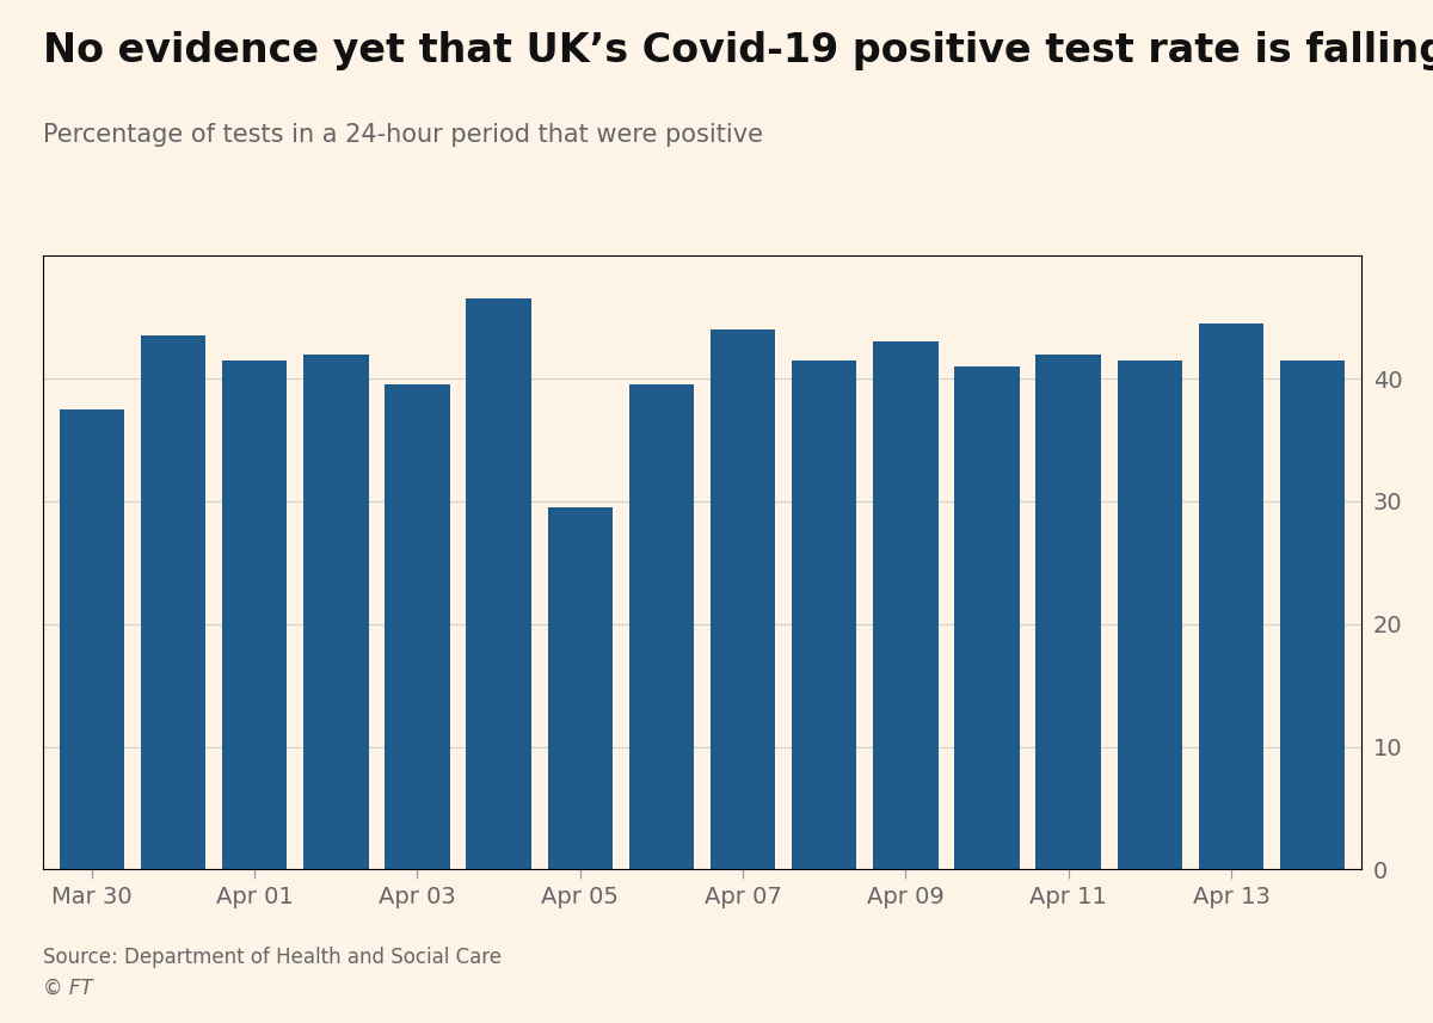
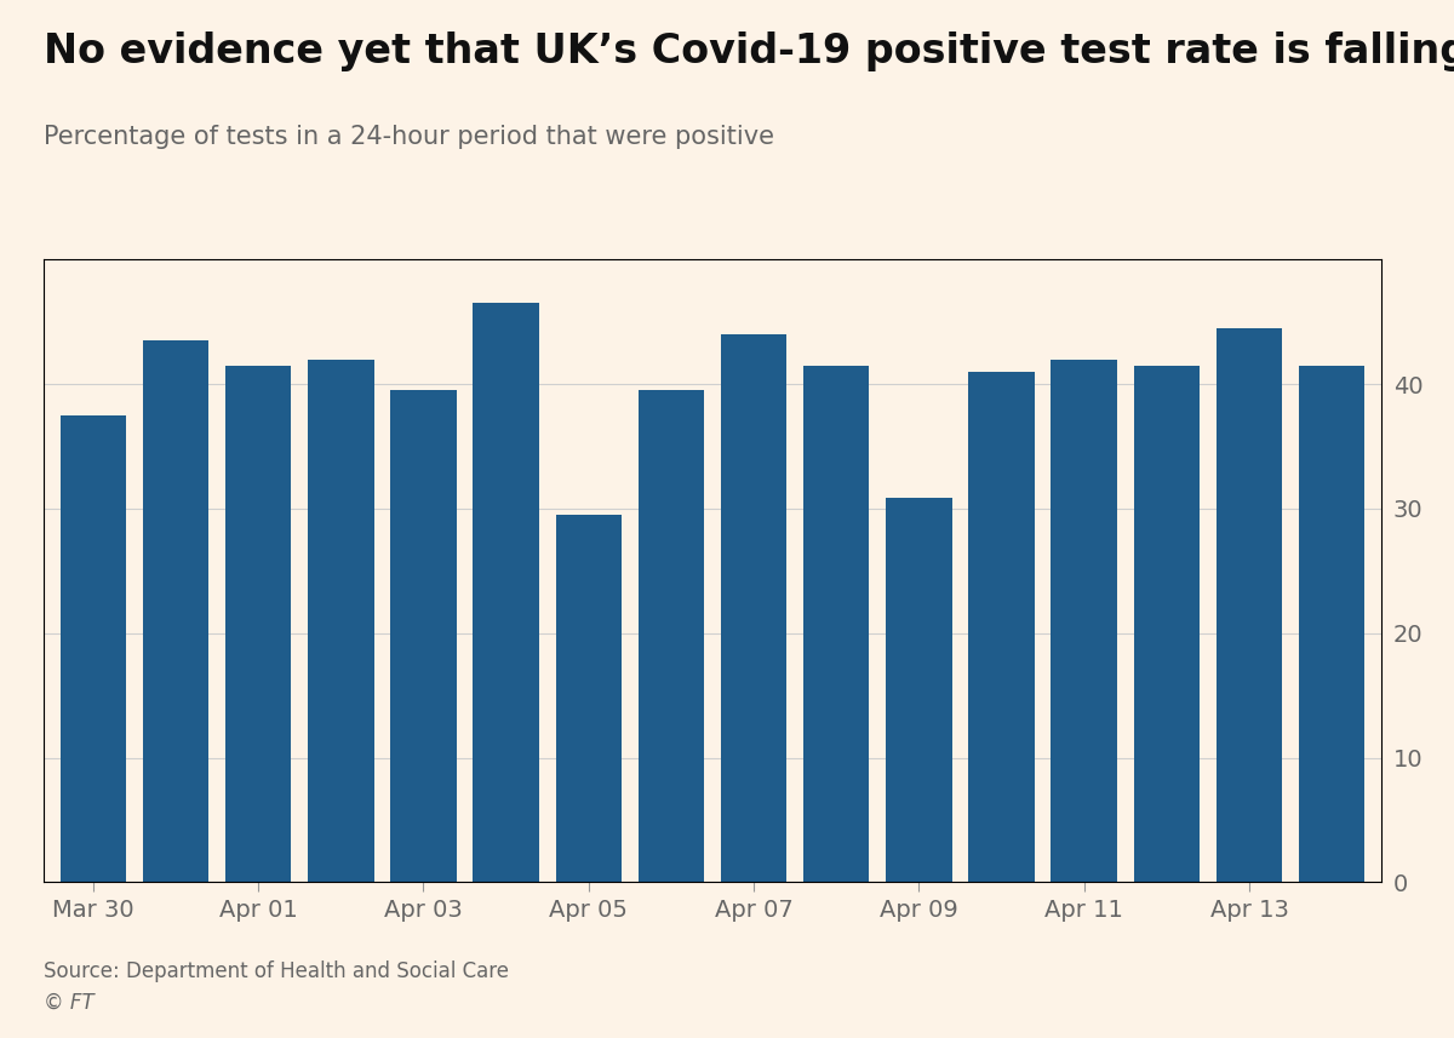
Apr 09: 43.0 -> 30.9
